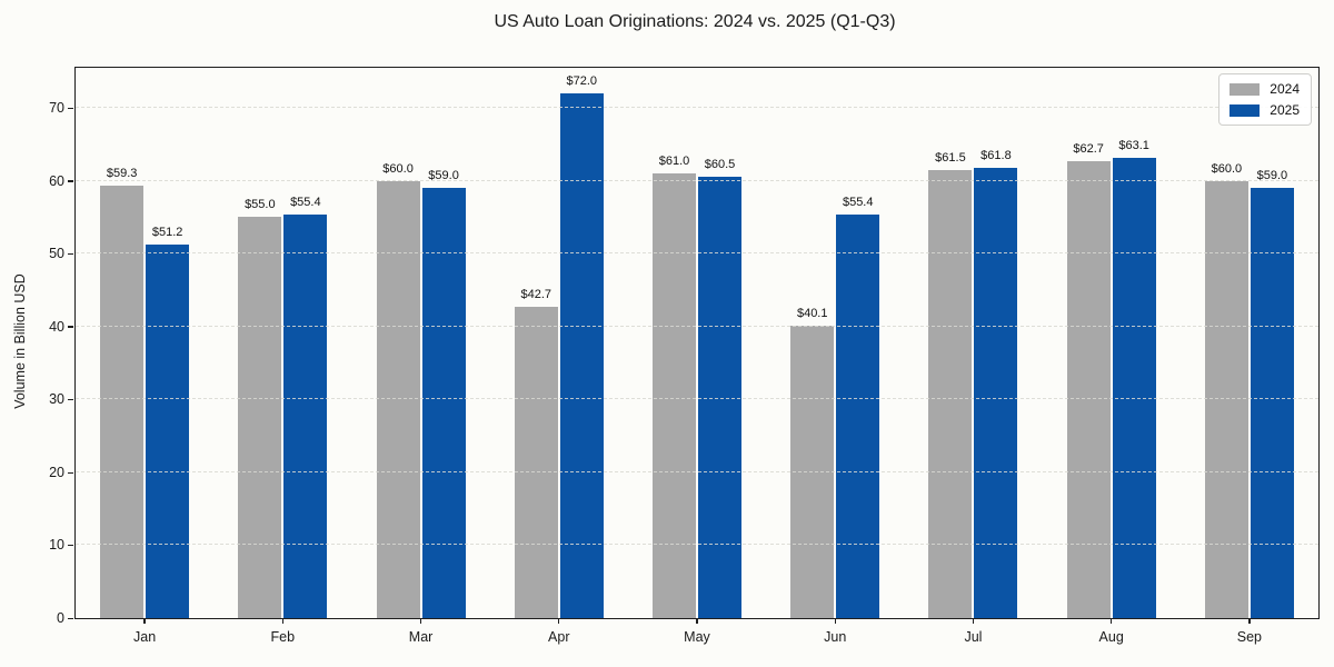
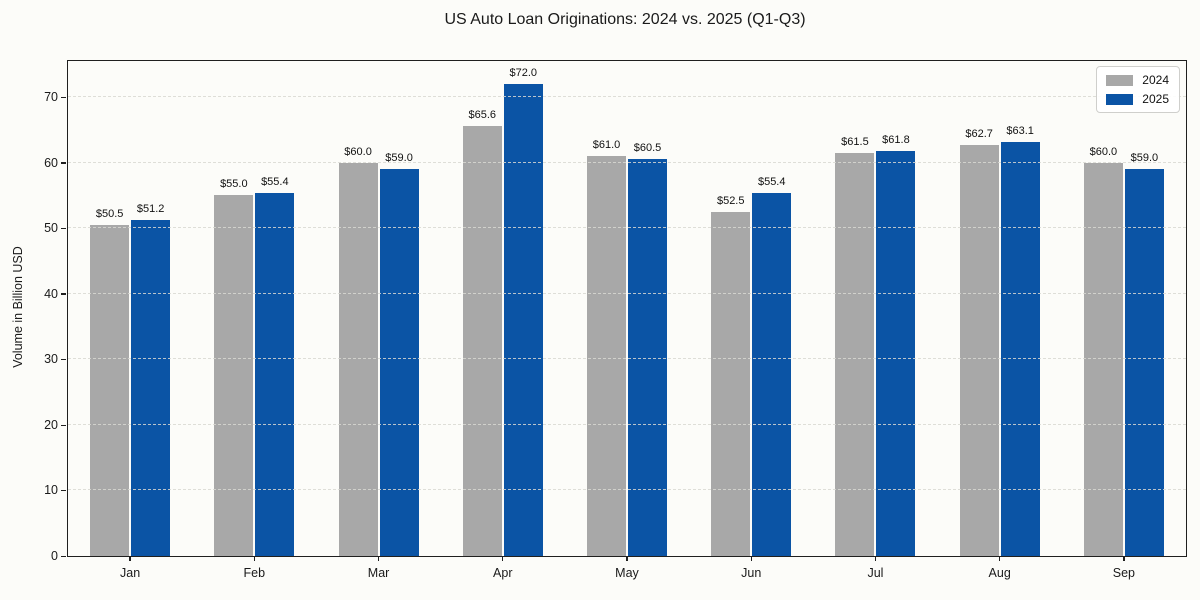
2024/Jan: $59.3 -> $50.5
2024/Apr: $42.7 -> $65.6
2024/Jun: $40.1 -> $52.5
